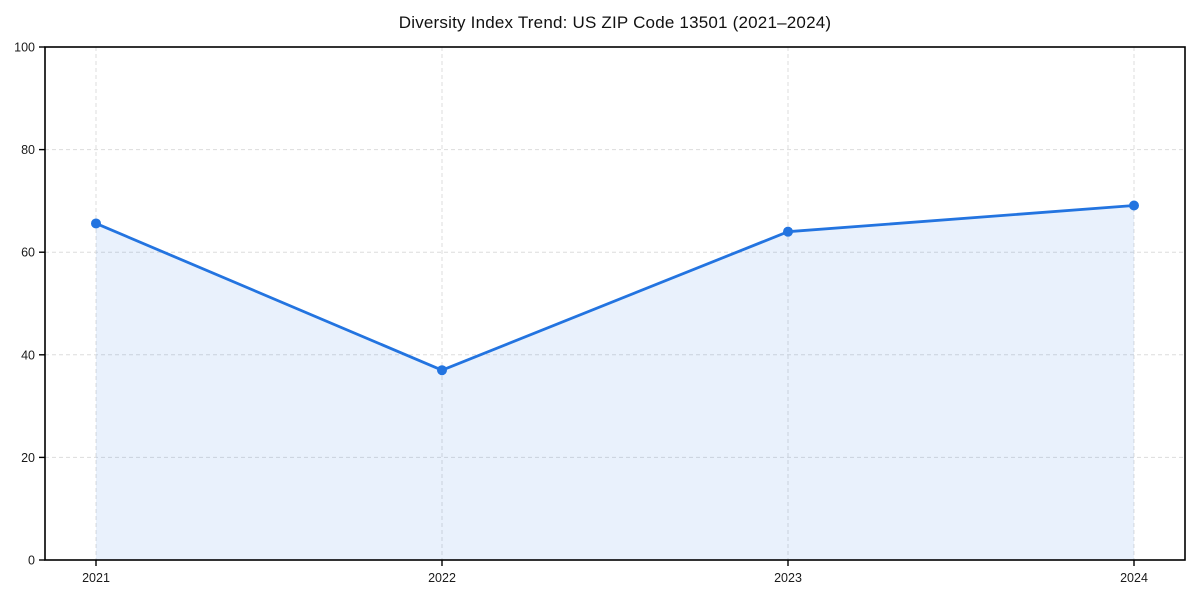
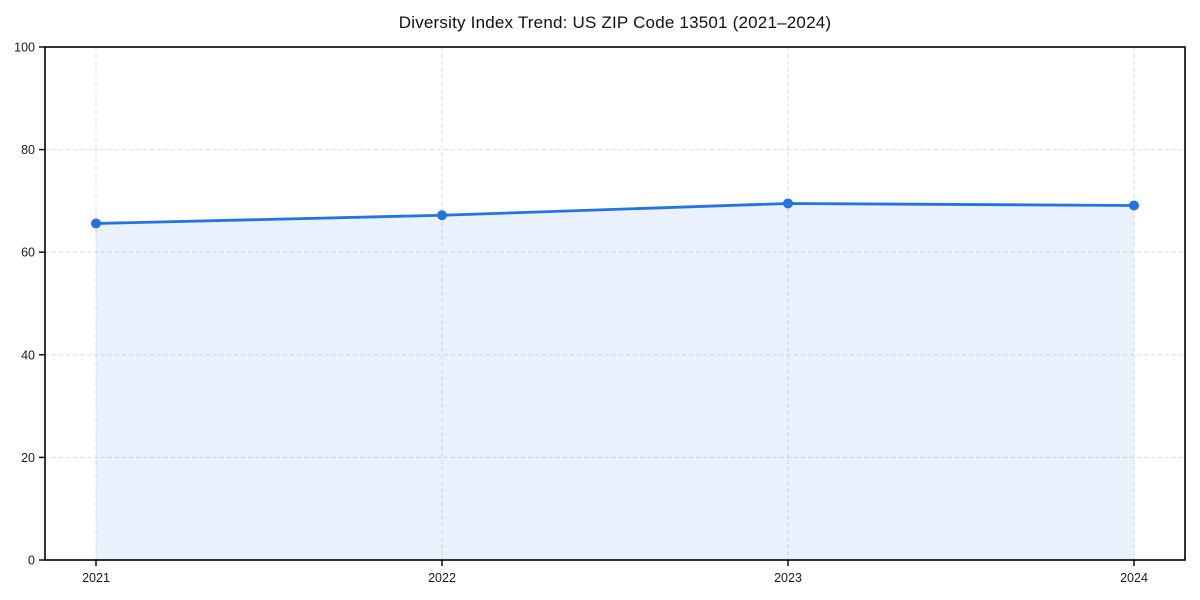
2022: 37 -> 67
2023: 64 -> 70
